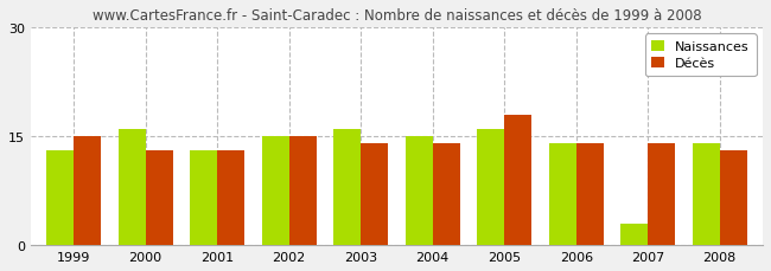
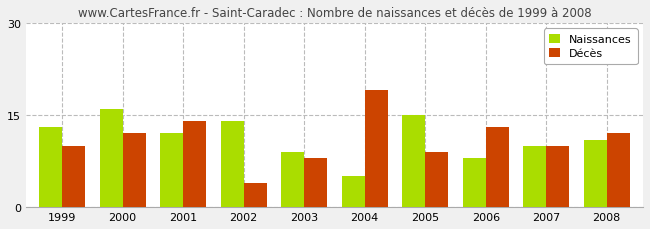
Décès/1999: 15 -> 10
Décès/2000: 13 -> 12
Naissances/2001: 13 -> 12
Décès/2001: 13 -> 14
Naissances/2002: 15 -> 14
Décès/2002: 15 -> 4
Naissances/2003: 16 -> 9
Décès/2003: 14 -> 8
Naissances/2004: 15 -> 5
Décès/2004: 14 -> 19
Naissances/2005: 16 -> 15
Décès/2005: 18 -> 9
Naissances/2006: 14 -> 8
Décès/2006: 14 -> 13
Naissances/2007: 3 -> 10
Décès/2007: 14 -> 10
Naissances/2008: 14 -> 11
Décès/2008: 13 -> 12
